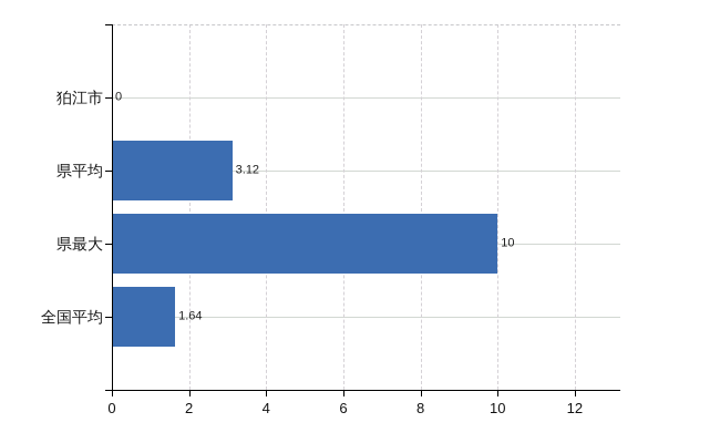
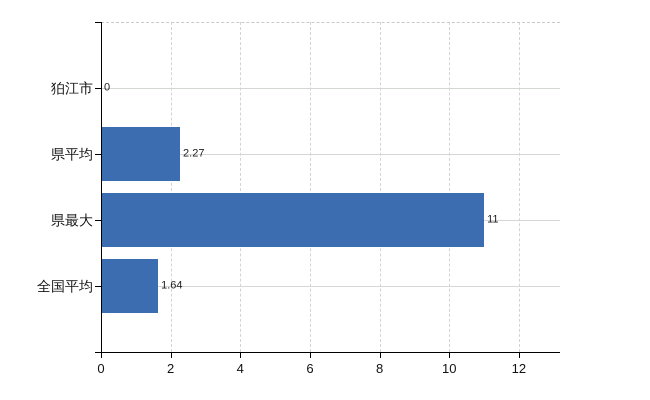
県平均: 3.12 -> 2.27
県最大: 10 -> 11
